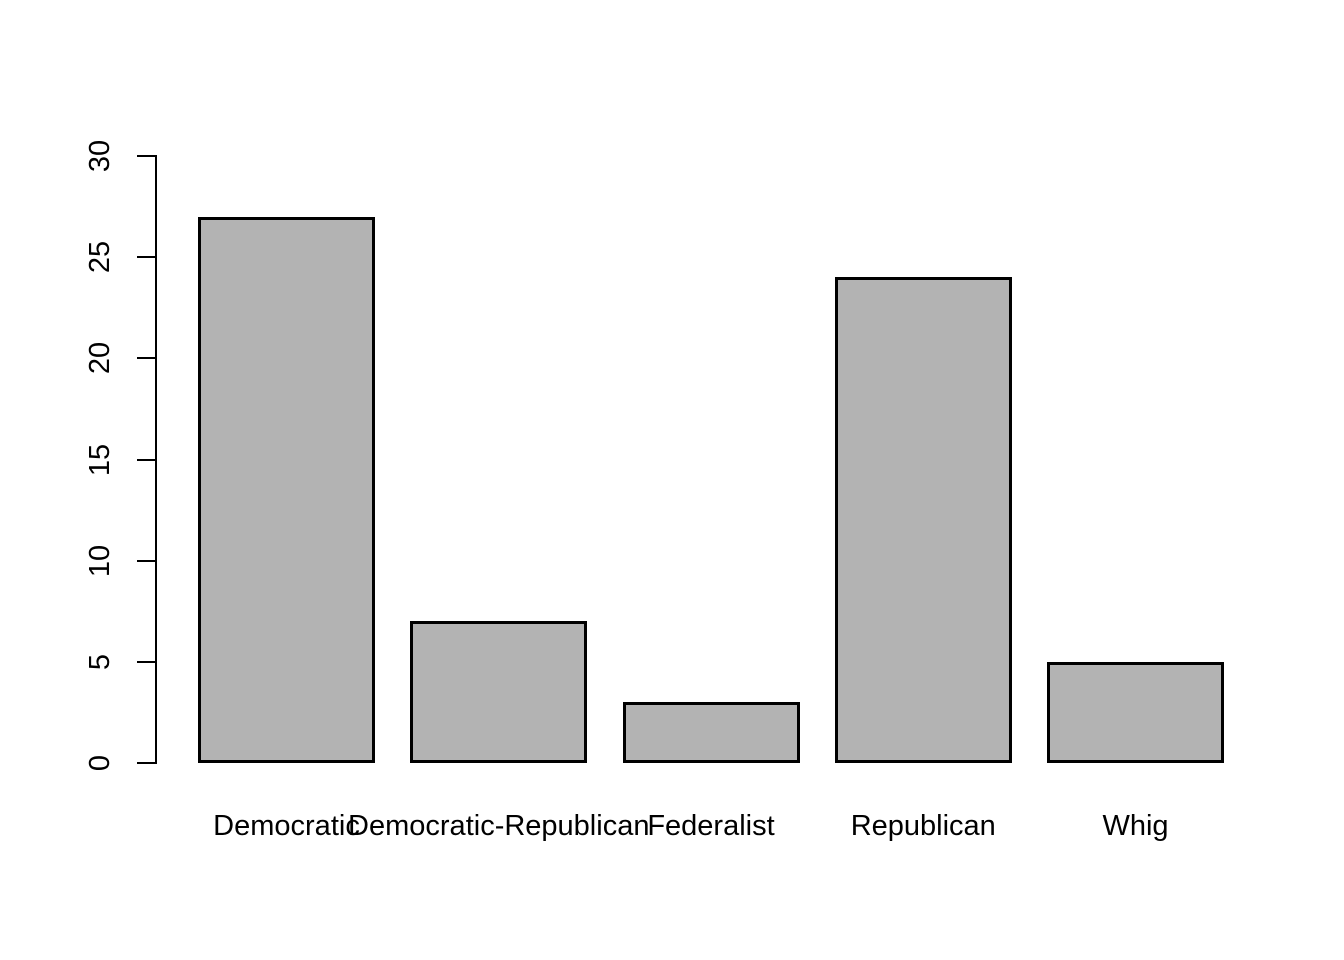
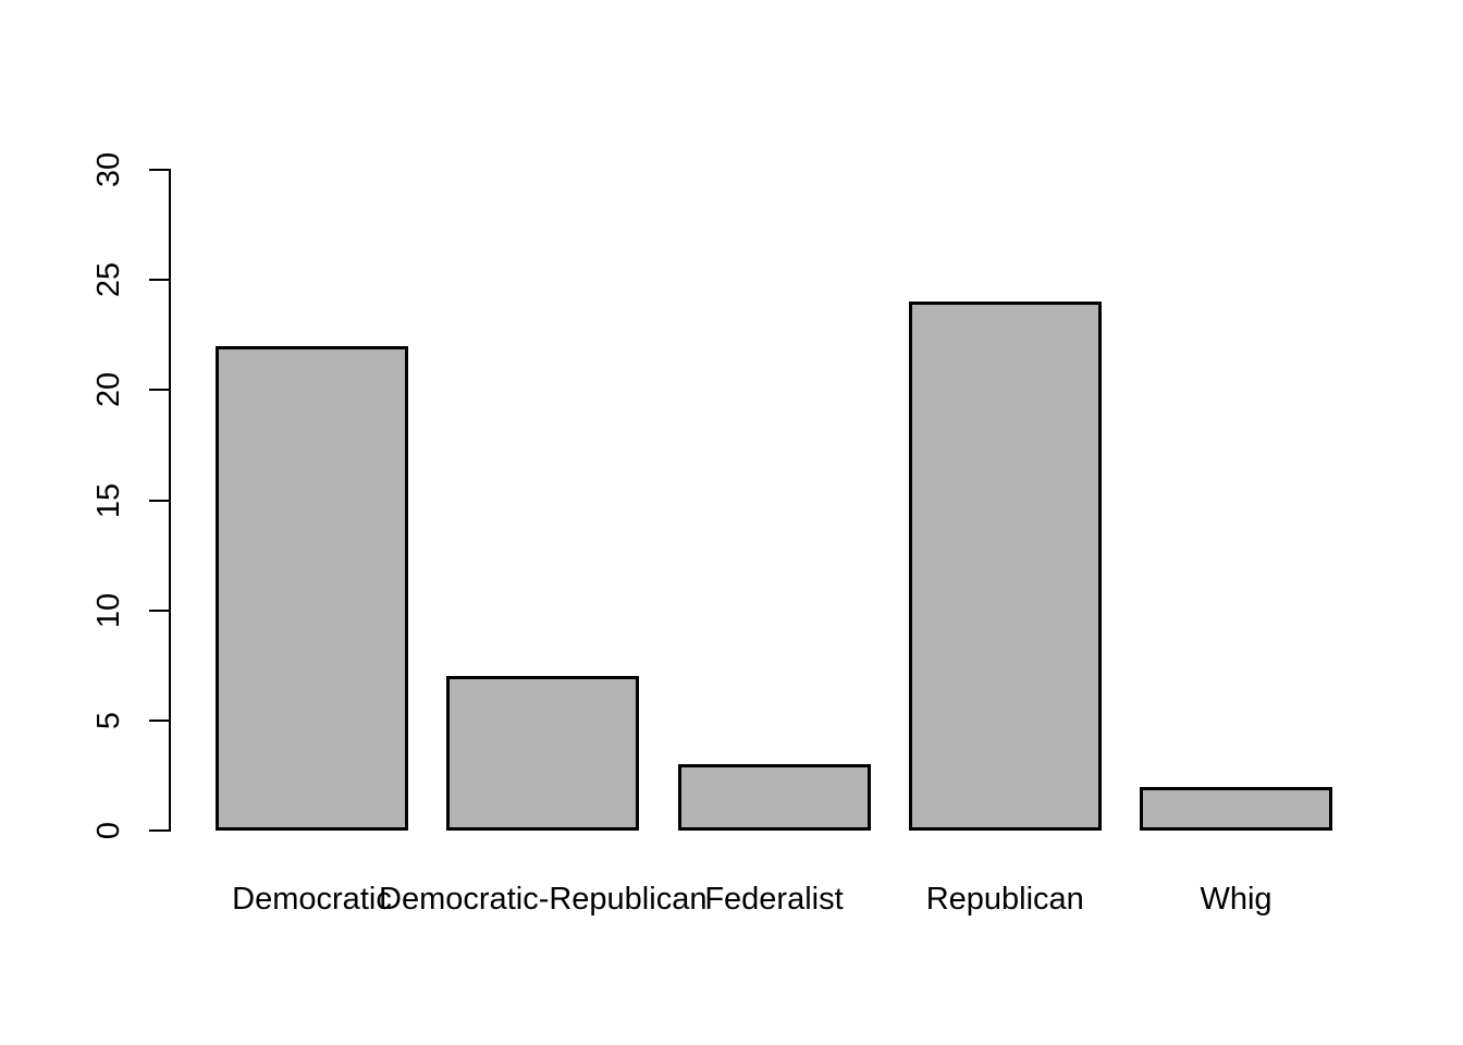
Democratic: 27 -> 22
Whig: 5 -> 2
